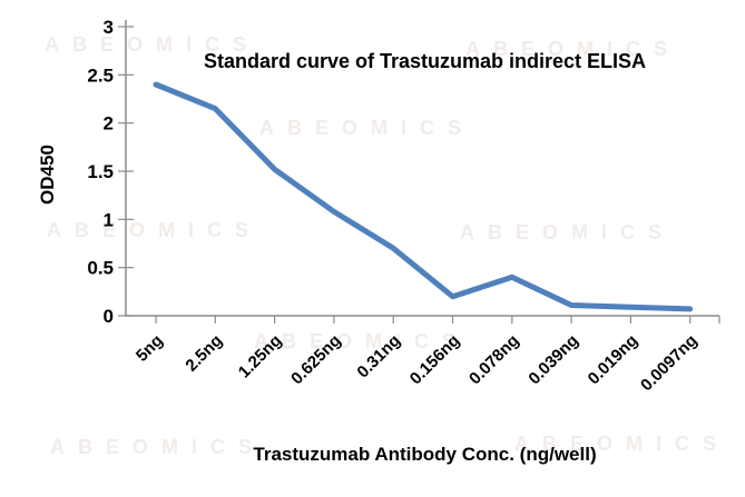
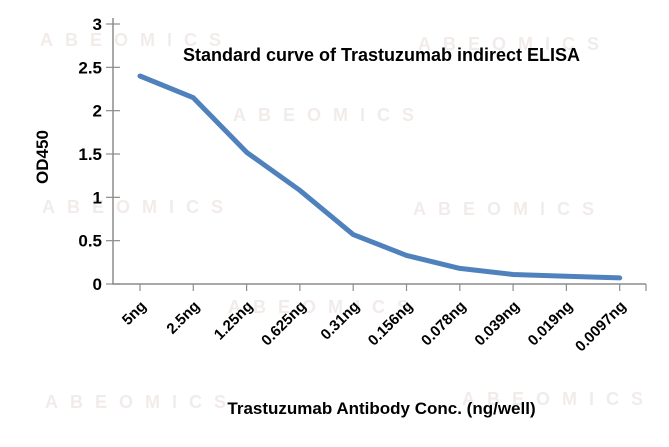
0.31ng: 0.7 -> 0.6
0.156ng: 0.2 -> 0.3
0.078ng: 0.4 -> 0.2
